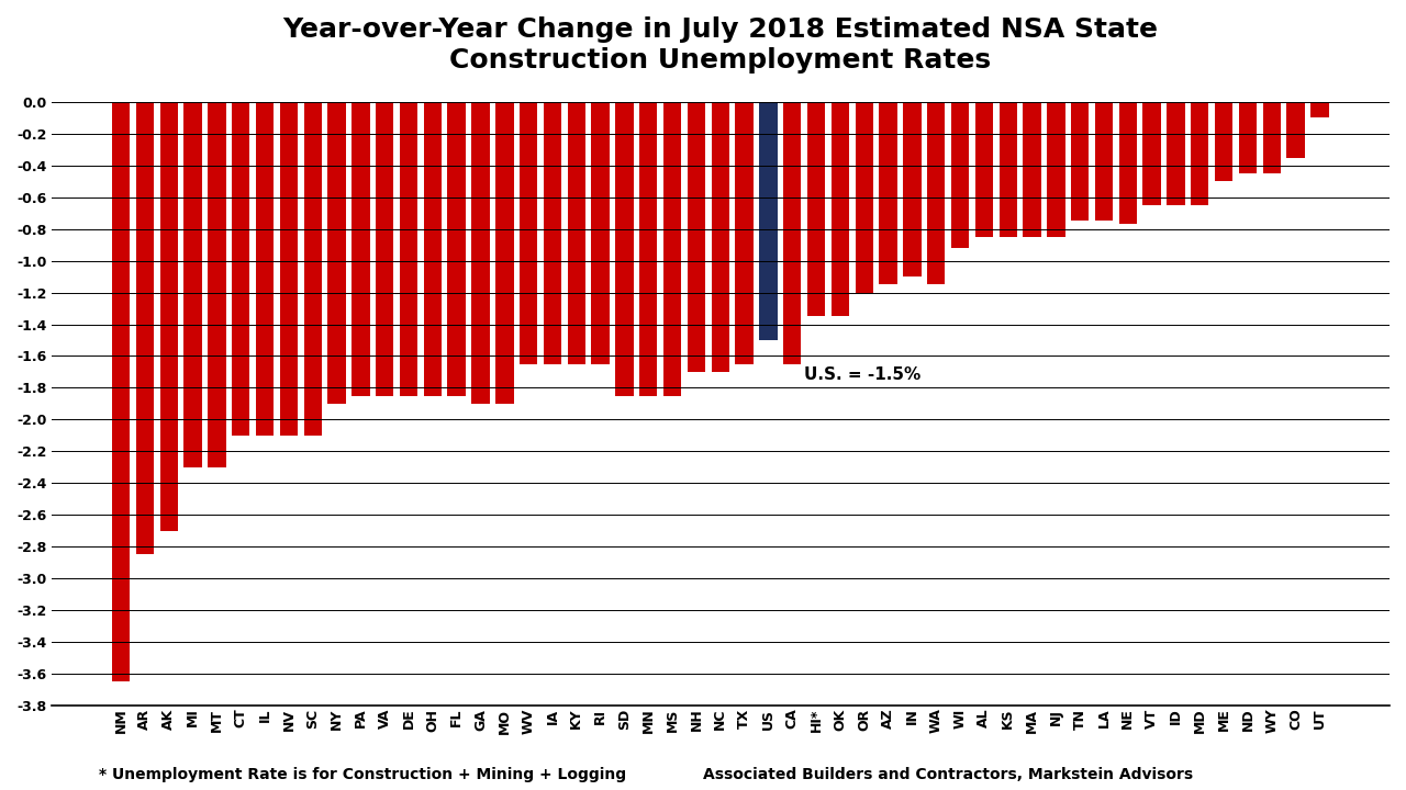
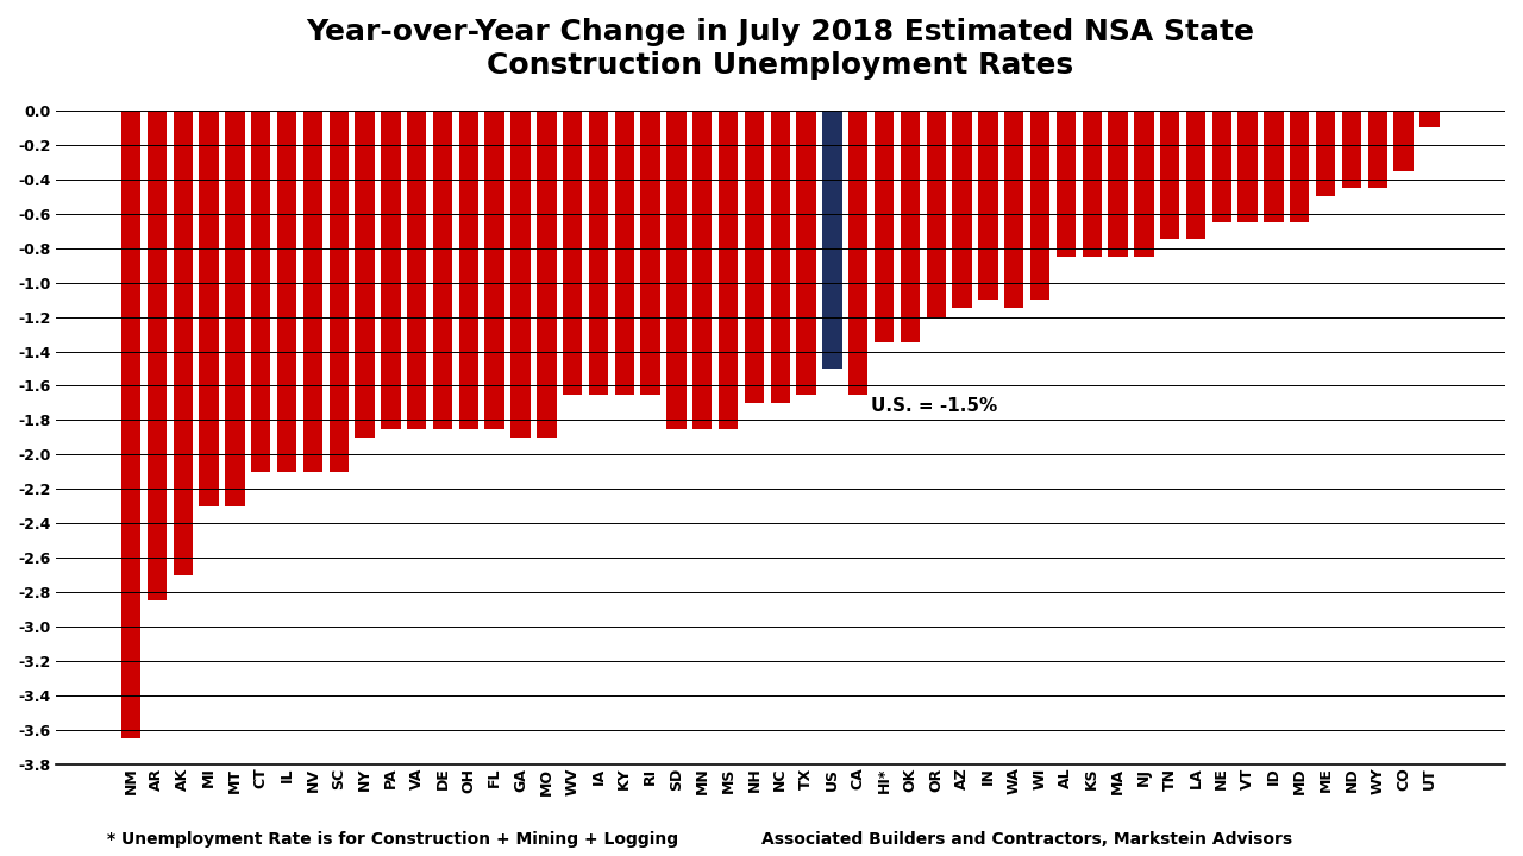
WI: -0.92 -> -1.10
NE: -0.77 -> -0.65
